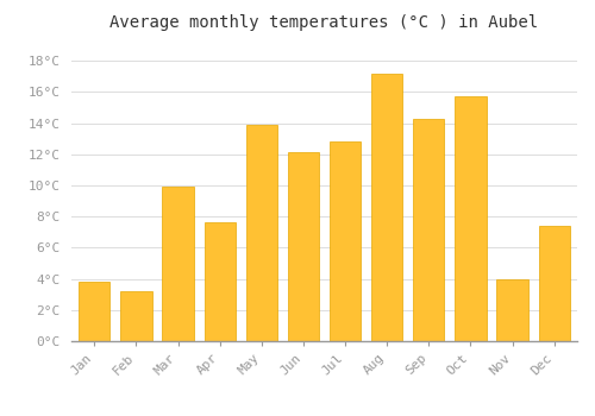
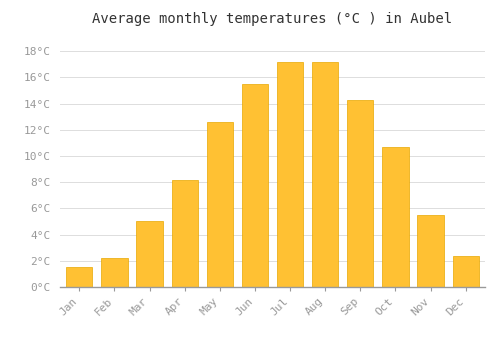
Jan: 3.8°C -> 1.5°C
Feb: 3.2°C -> 2.2°C
Mar: 9.9°C -> 5.0°C
Apr: 7.6°C -> 8.2°C
May: 13.9°C -> 12.6°C
Jun: 12.1°C -> 15.5°C
Jul: 12.8°C -> 17.2°C
Oct: 15.7°C -> 10.7°C
Nov: 4.0°C -> 5.5°C
Dec: 7.4°C -> 2.4°C
